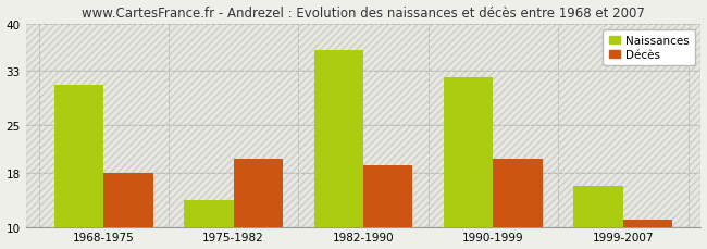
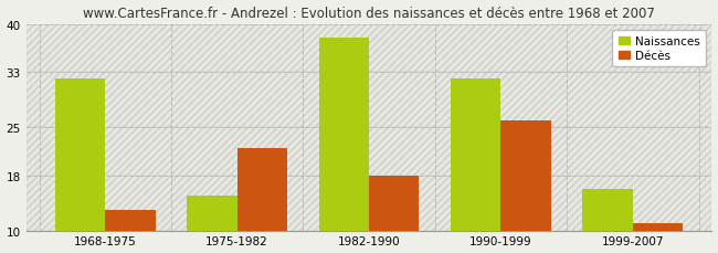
Naissances/1968-1975: 31 -> 32
Décès/1968-1975: 18 -> 13
Naissances/1975-1982: 14 -> 15
Décès/1975-1982: 20 -> 22
Naissances/1982-1990: 36 -> 38
Décès/1982-1990: 19 -> 18
Décès/1990-1999: 20 -> 26
